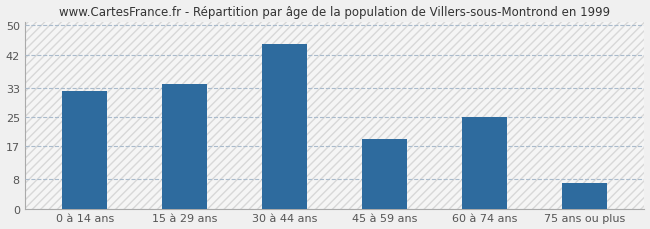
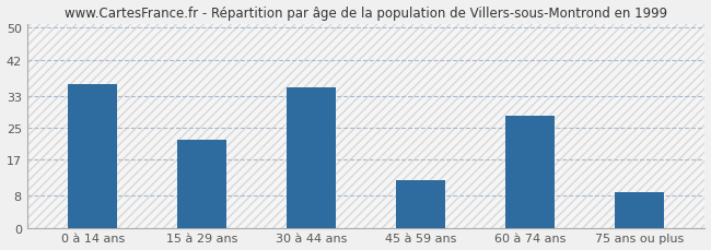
0 à 14 ans: 32 -> 36
15 à 29 ans: 34 -> 22
30 à 44 ans: 45 -> 35
45 à 59 ans: 19 -> 12
60 à 74 ans: 25 -> 28
75 ans ou plus: 7 -> 9
